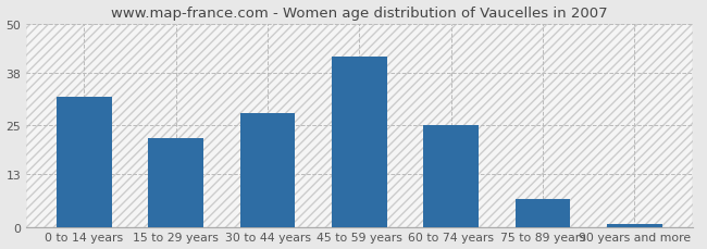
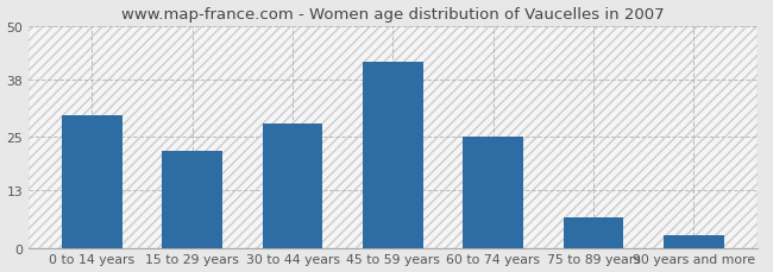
0 to 14 years: 32 -> 30
90 years and more: 1 -> 3
